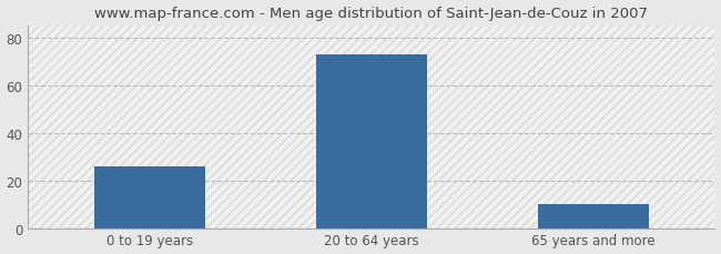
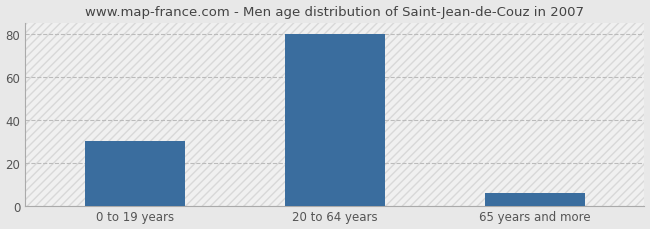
0 to 19 years: 26 -> 30
20 to 64 years: 73 -> 80
65 years and more: 10 -> 6
